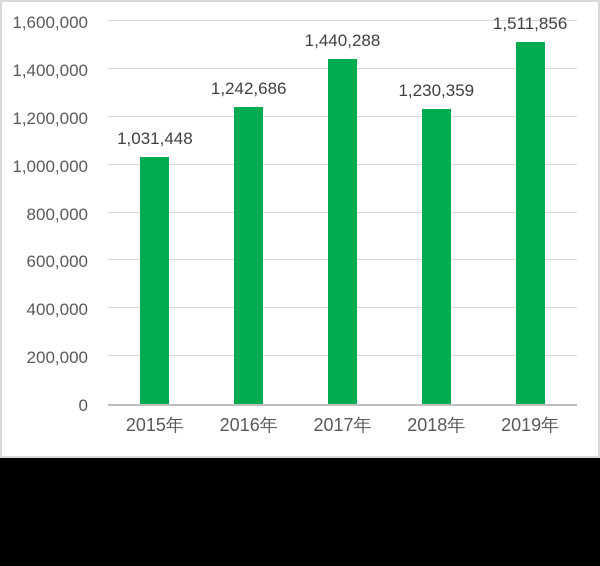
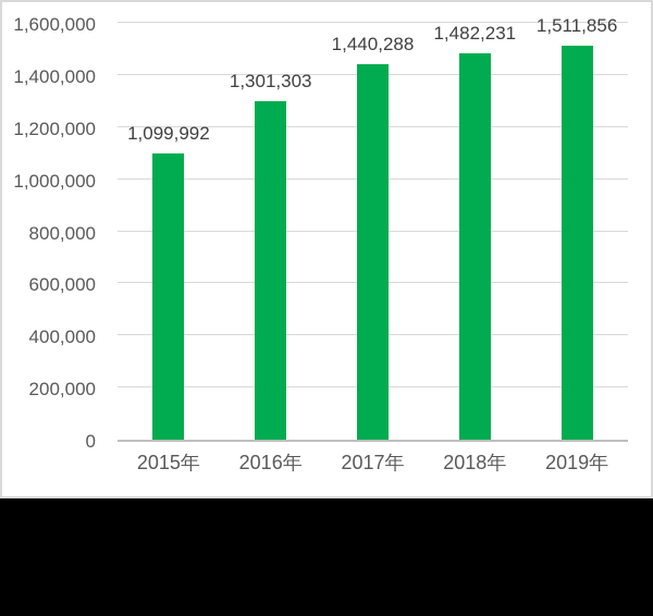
2015年: 1,031,448 -> 1,099,992
2016年: 1,242,686 -> 1,301,303
2018年: 1,230,359 -> 1,482,231
